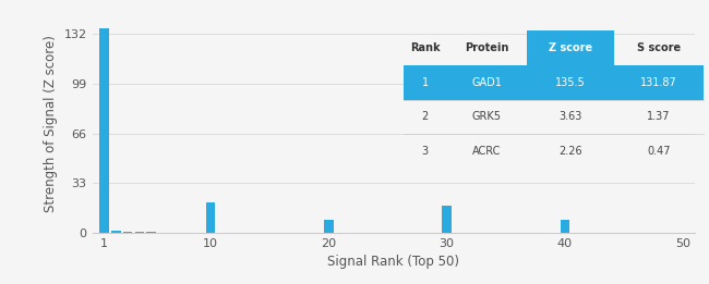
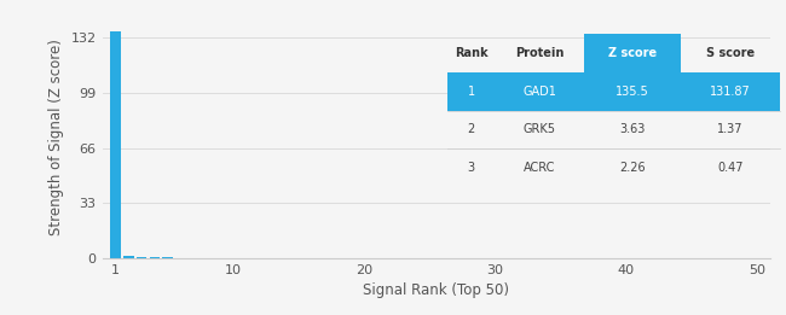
10: 20 -> 0
20: 9 -> 0
30: 18 -> 0
40: 9 -> 0
